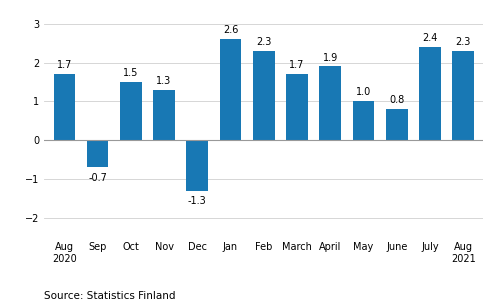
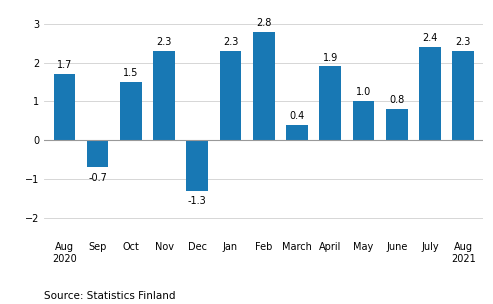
Nov: 1.3 -> 2.3
Jan: 2.6 -> 2.3
Feb: 2.3 -> 2.8
March: 1.7 -> 0.4
